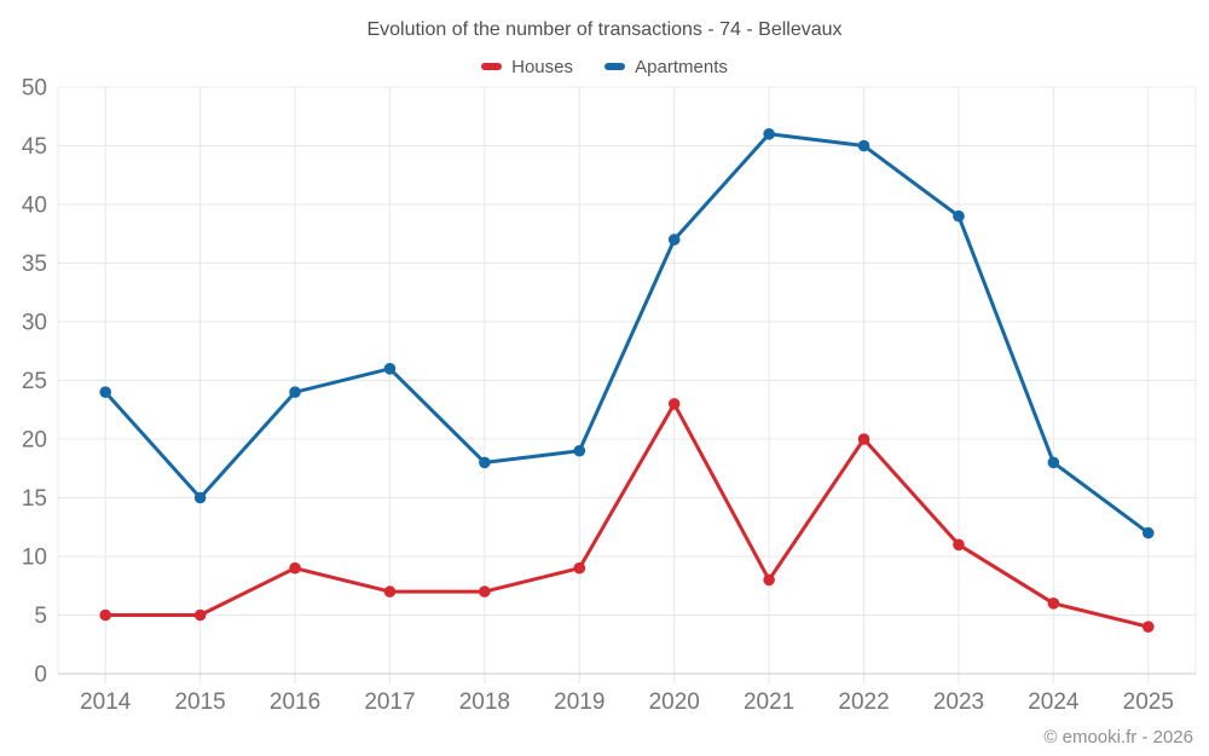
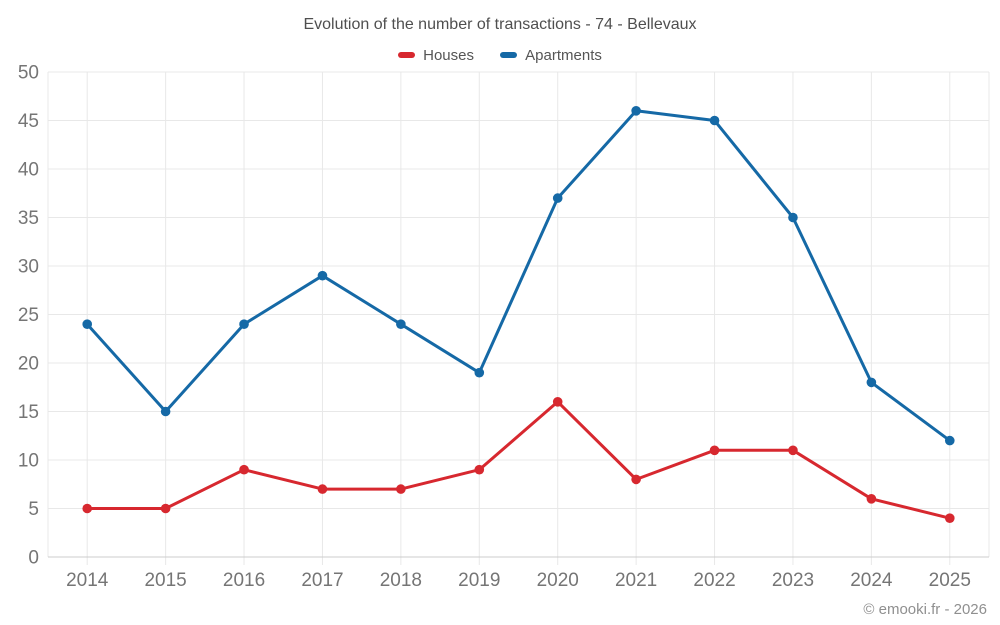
Apartments/2017: 26 -> 29
Apartments/2018: 18 -> 24
Houses/2020: 23 -> 16
Houses/2022: 20 -> 11
Apartments/2023: 39 -> 35
